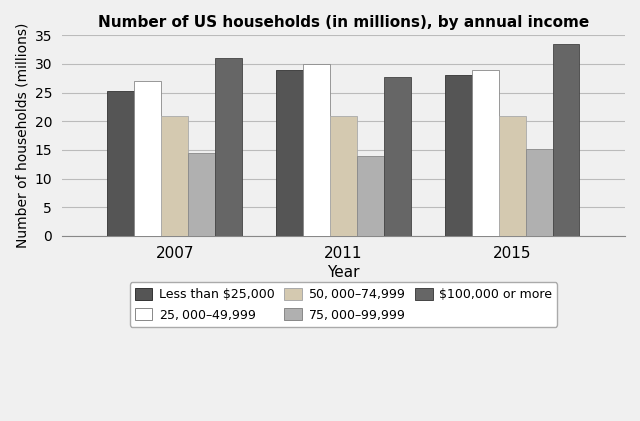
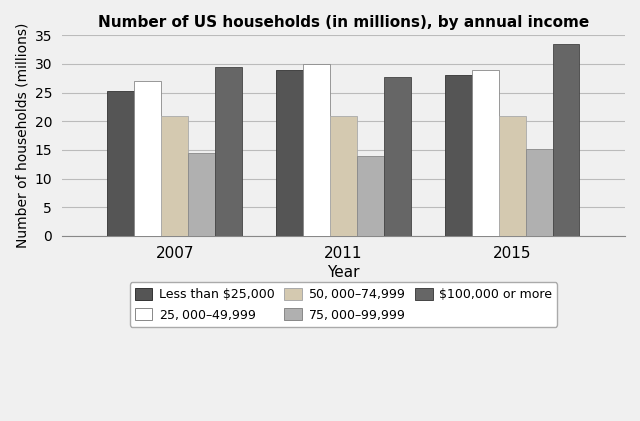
$100,000 or more/2007: 31.0 -> 29.5
